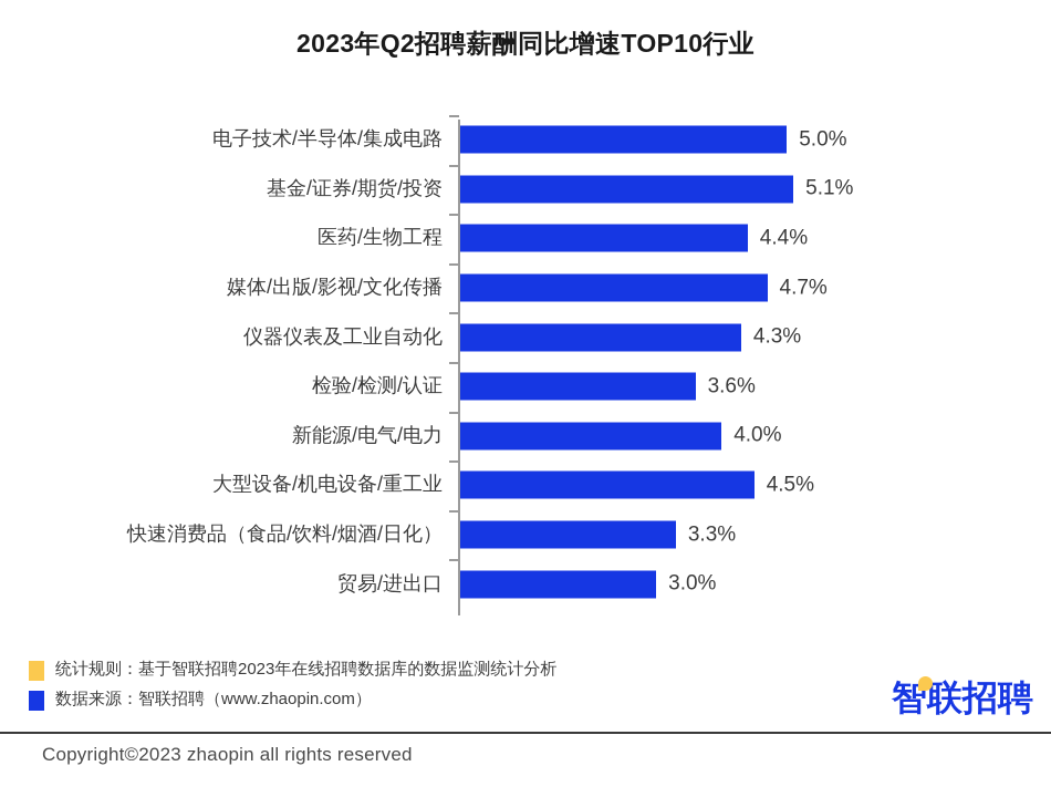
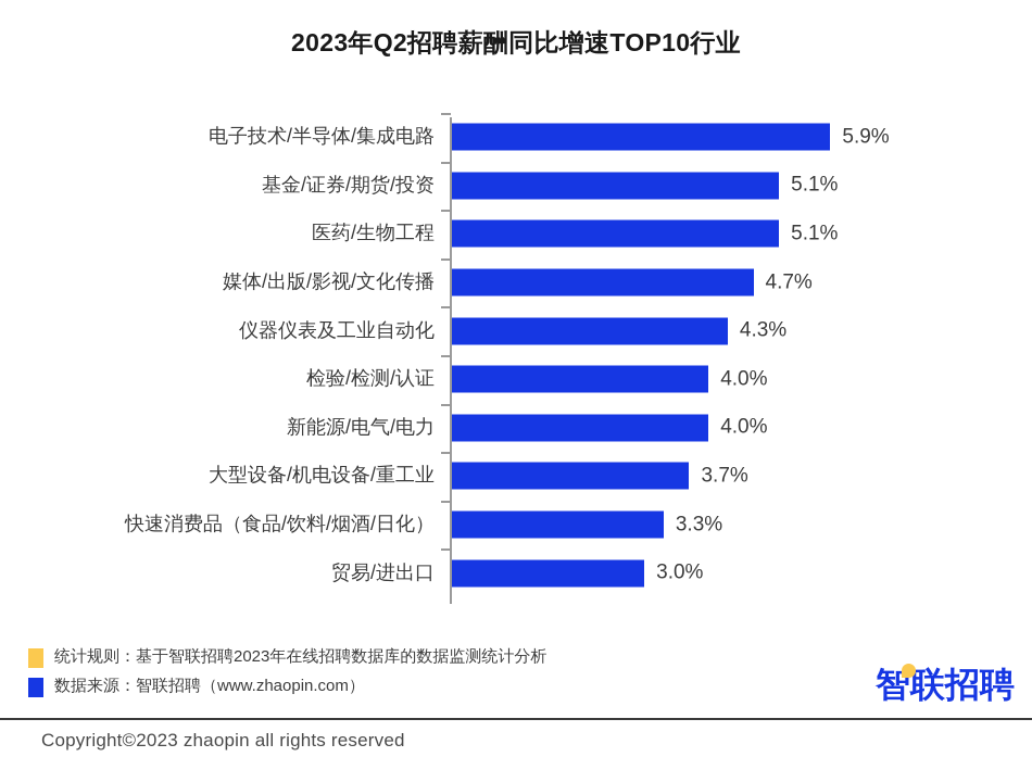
电子技术/半导体/集成电路: 5.0% -> 5.9%
医药/生物工程: 4.4% -> 5.1%
检验/检测/认证: 3.6% -> 4.0%
大型设备/机电设备/重工业: 4.5% -> 3.7%
